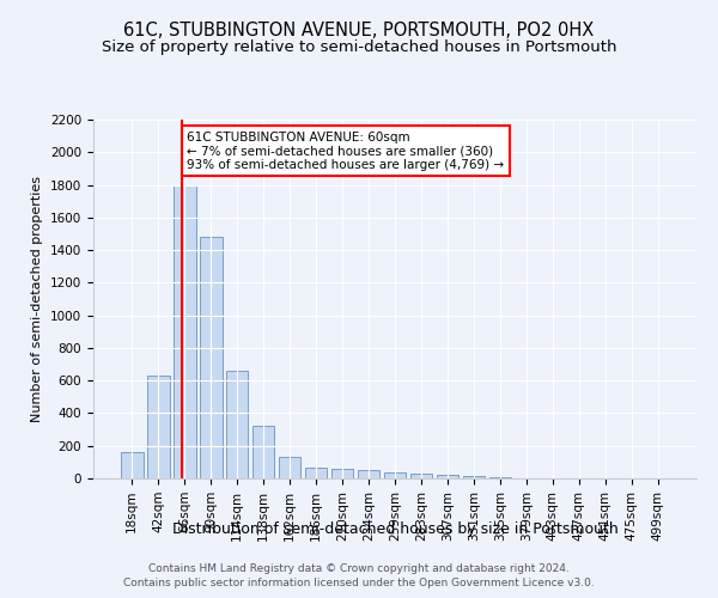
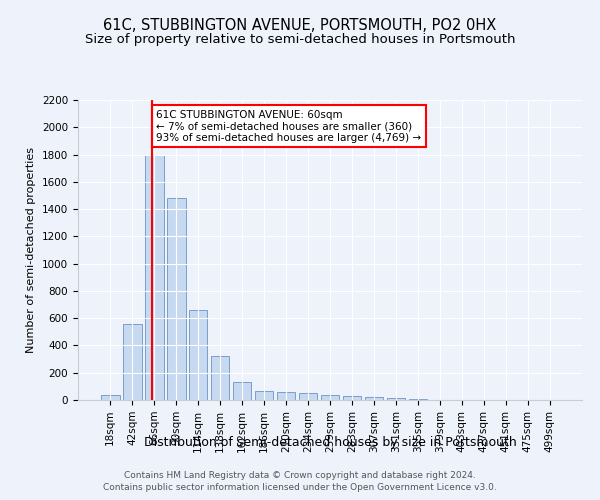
18sqm: 160 -> 40
42sqm: 630 -> 560
